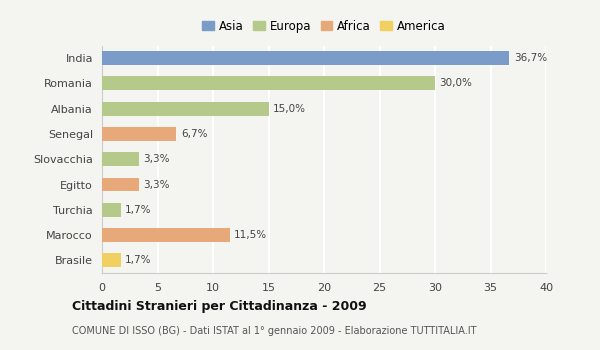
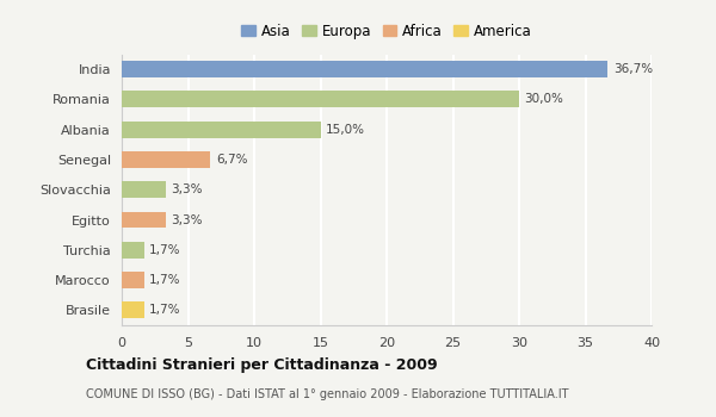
Marocco: 11,5% -> 1,7%
